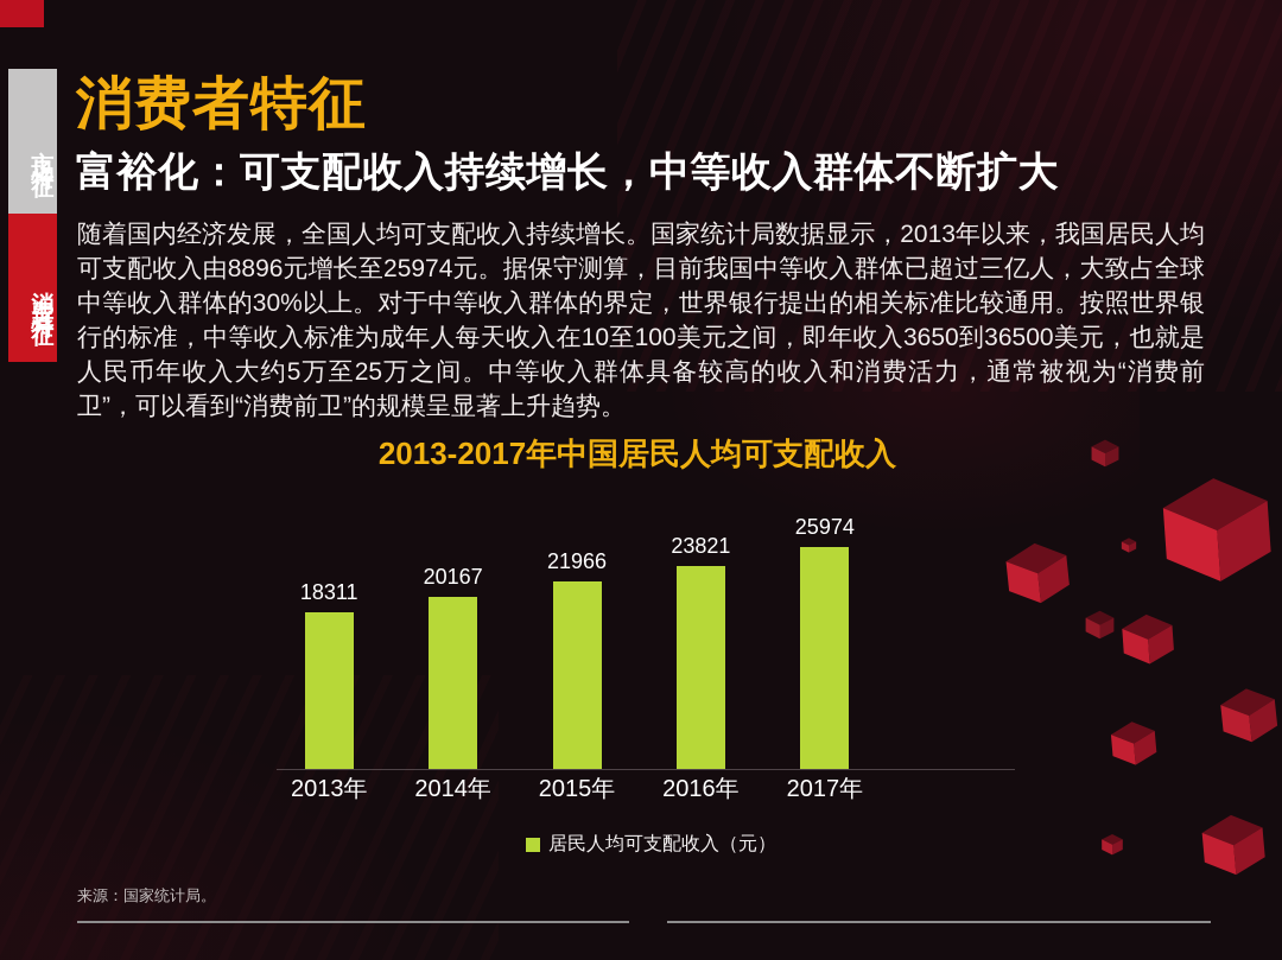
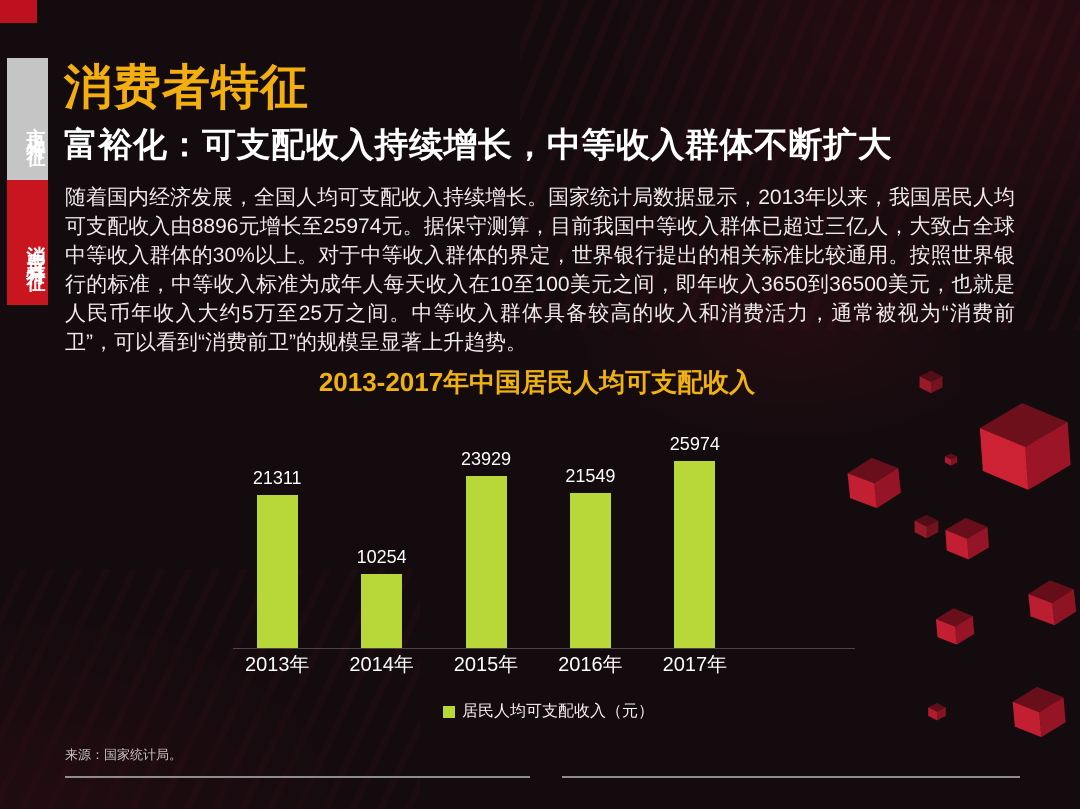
2013年: 18311 -> 21311
2014年: 20167 -> 10254
2015年: 21966 -> 23929
2016年: 23821 -> 21549
